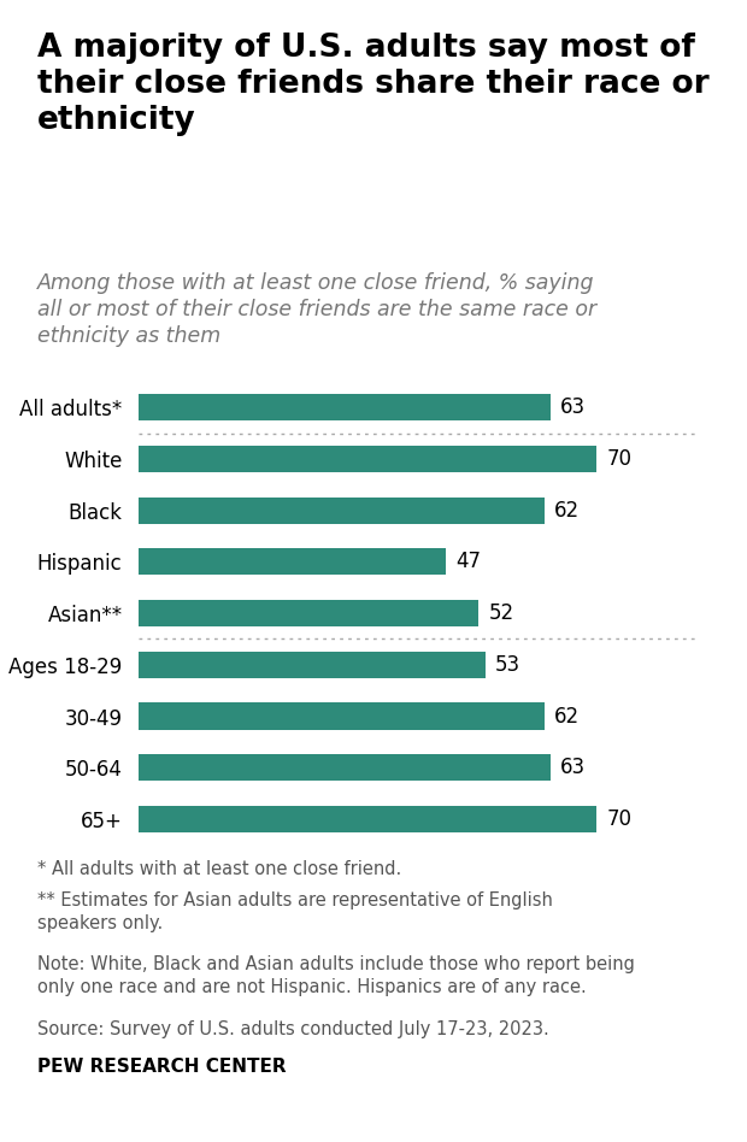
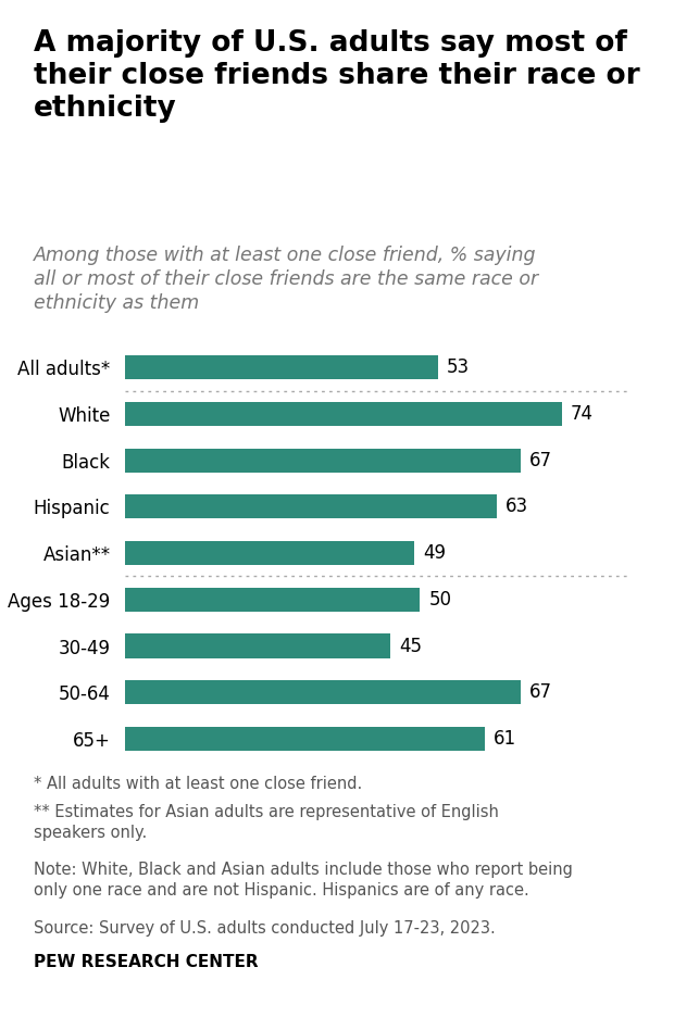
All adults*: 63 -> 53
White: 70 -> 74
Black: 62 -> 67
Hispanic: 47 -> 63
Asian**: 52 -> 49
Ages 18-29: 53 -> 50
30-49: 62 -> 45
50-64: 63 -> 67
65+: 70 -> 61
